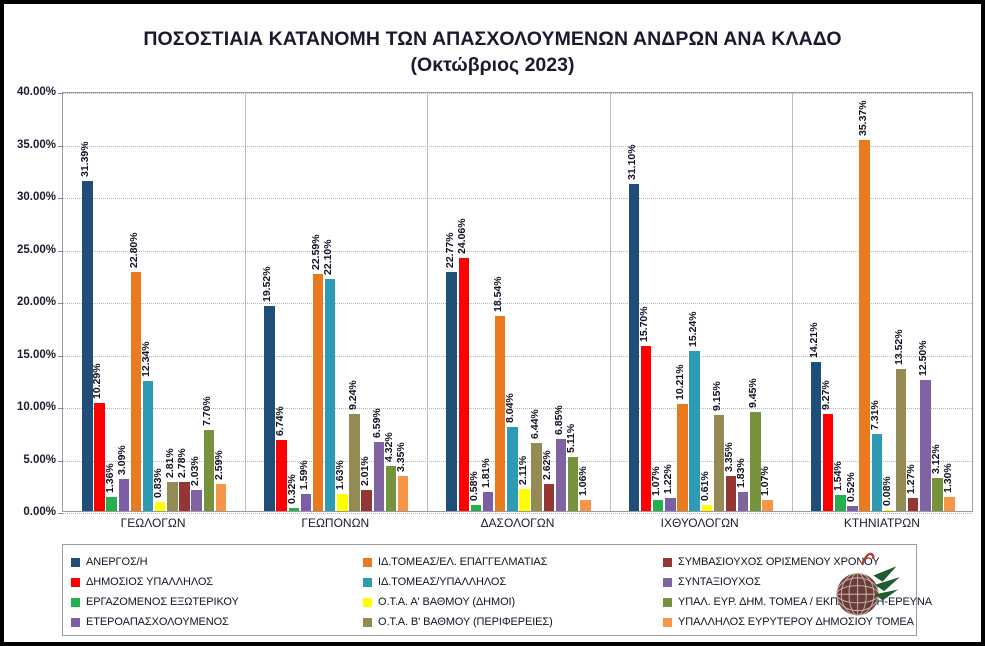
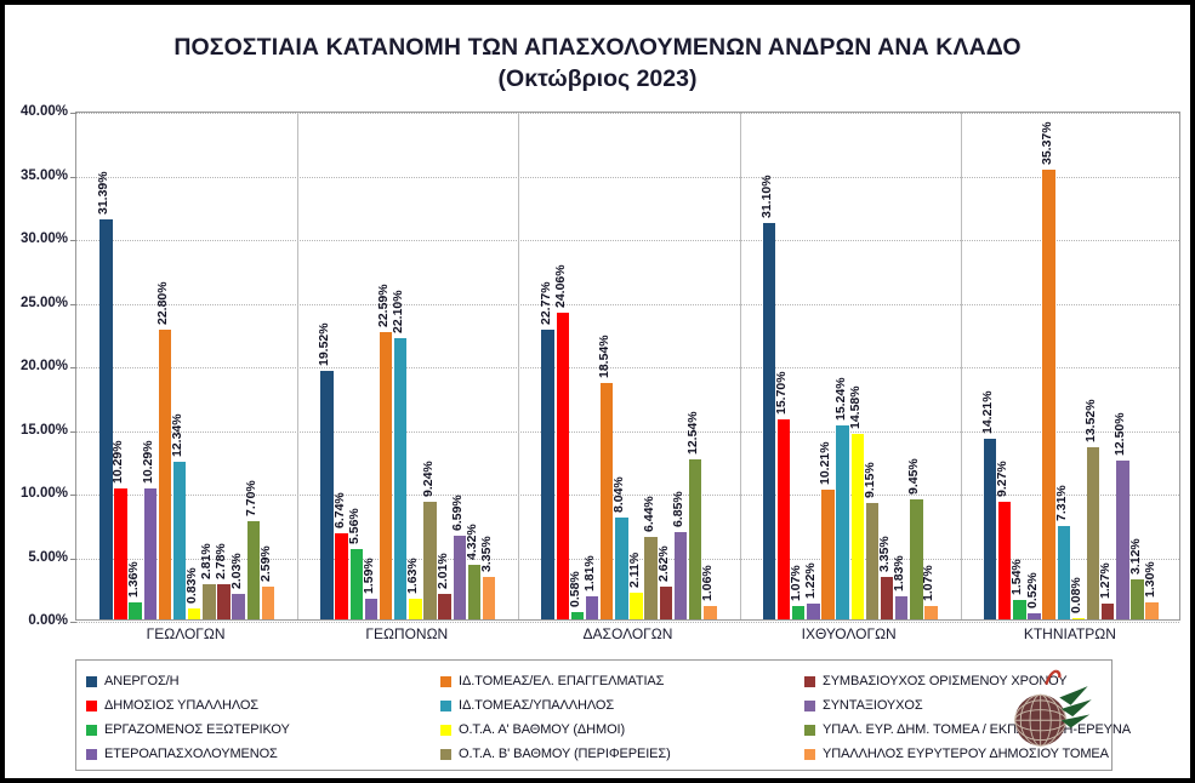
ΕΤΕΡΟΑΠΑΣΧΟΛΟΥΜΕΝΟΣ/ΓΕΩΛΟΓΩΝ: 3.09% -> 10.29%
ΕΡΓΑΖΟΜΕΝΟΣ ΕΞΩΤΕΡΙΚΟΥ/ΓΕΩΠΟΝΩΝ: 0.32% -> 5.56%
ΥΠΑΛ. ΕΥΡ. ΔΗΜ. ΤΟΜΕΑ / ΕΚΠΑΙΔΕΥΣΗ-ΕΡΕΥΝΑ/ΔΑΣΟΛΟΓΩΝ: 5.11% -> 12.54%
Ο.Τ.Α. Α' ΒΑΘΜΟΥ (ΔΗΜΟΙ)/ΙΧΘΥΟΛΟΓΩΝ: 0.61% -> 14.58%
